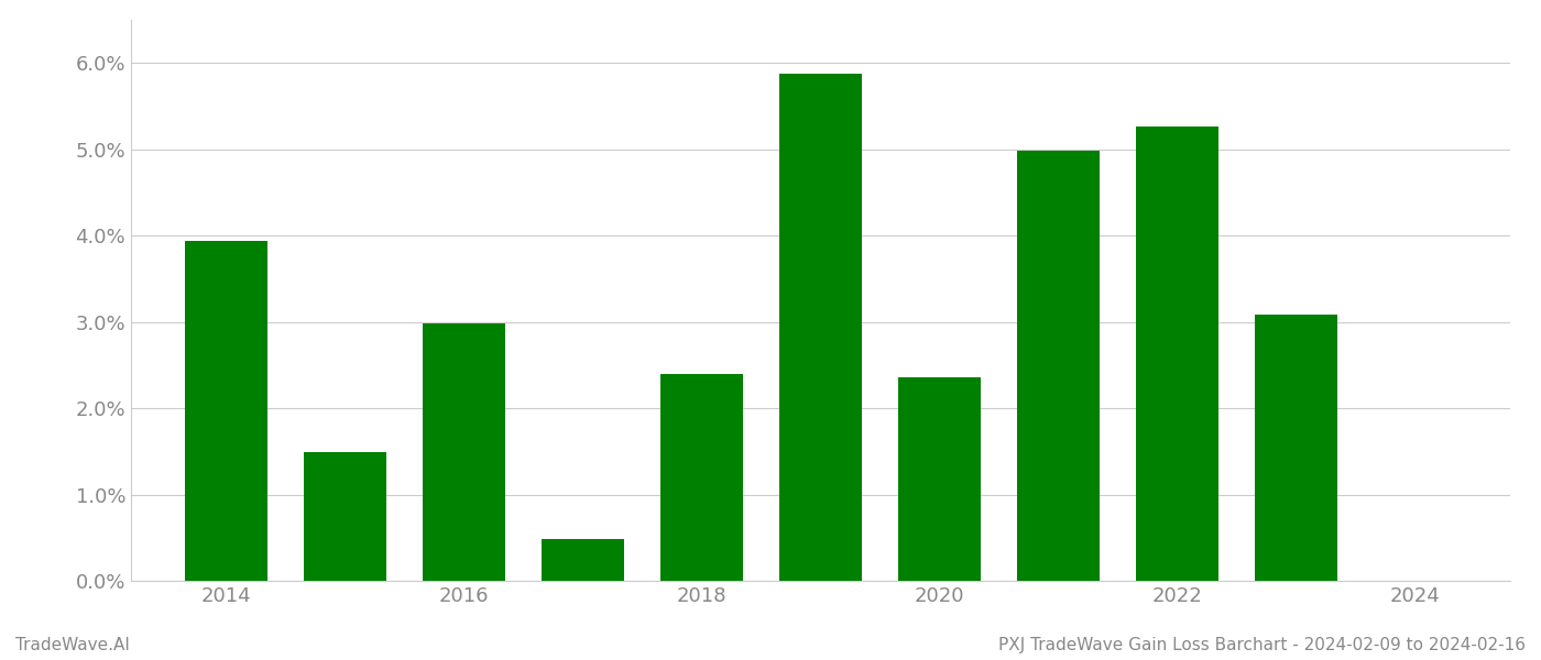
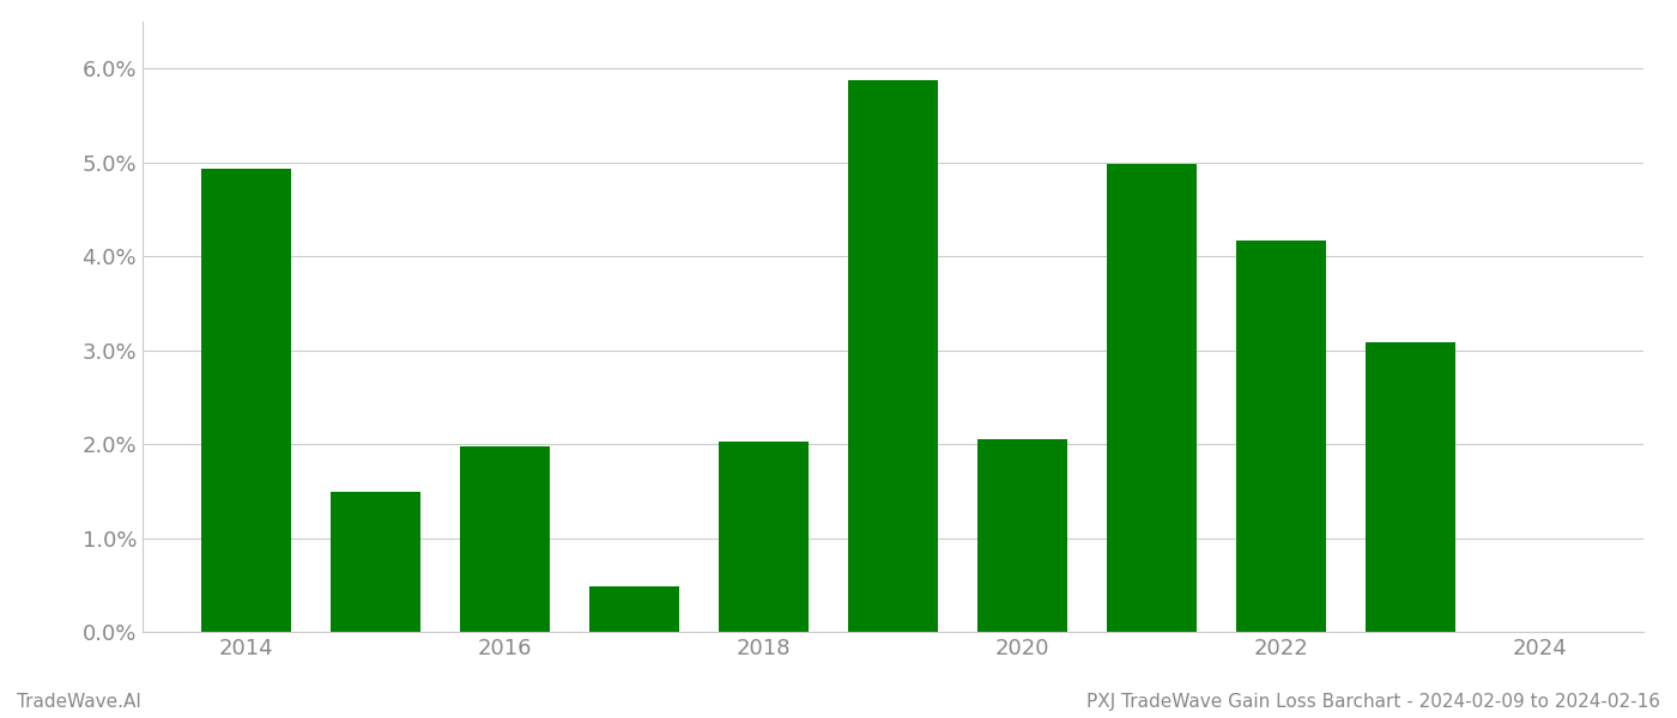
2014: 3.94% -> 4.93%
2016: 2.98% -> 1.97%
2018: 2.40% -> 2.03%
2020: 2.36% -> 2.05%
2022: 5.26% -> 4.17%
